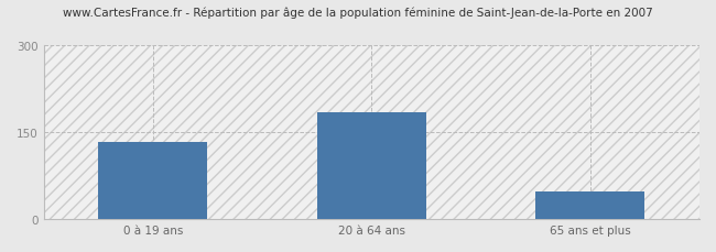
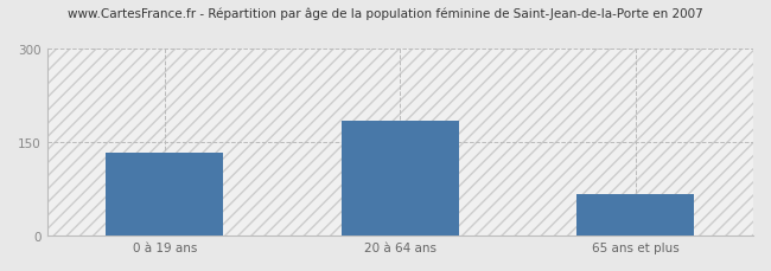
65 ans et plus: 47 -> 66
